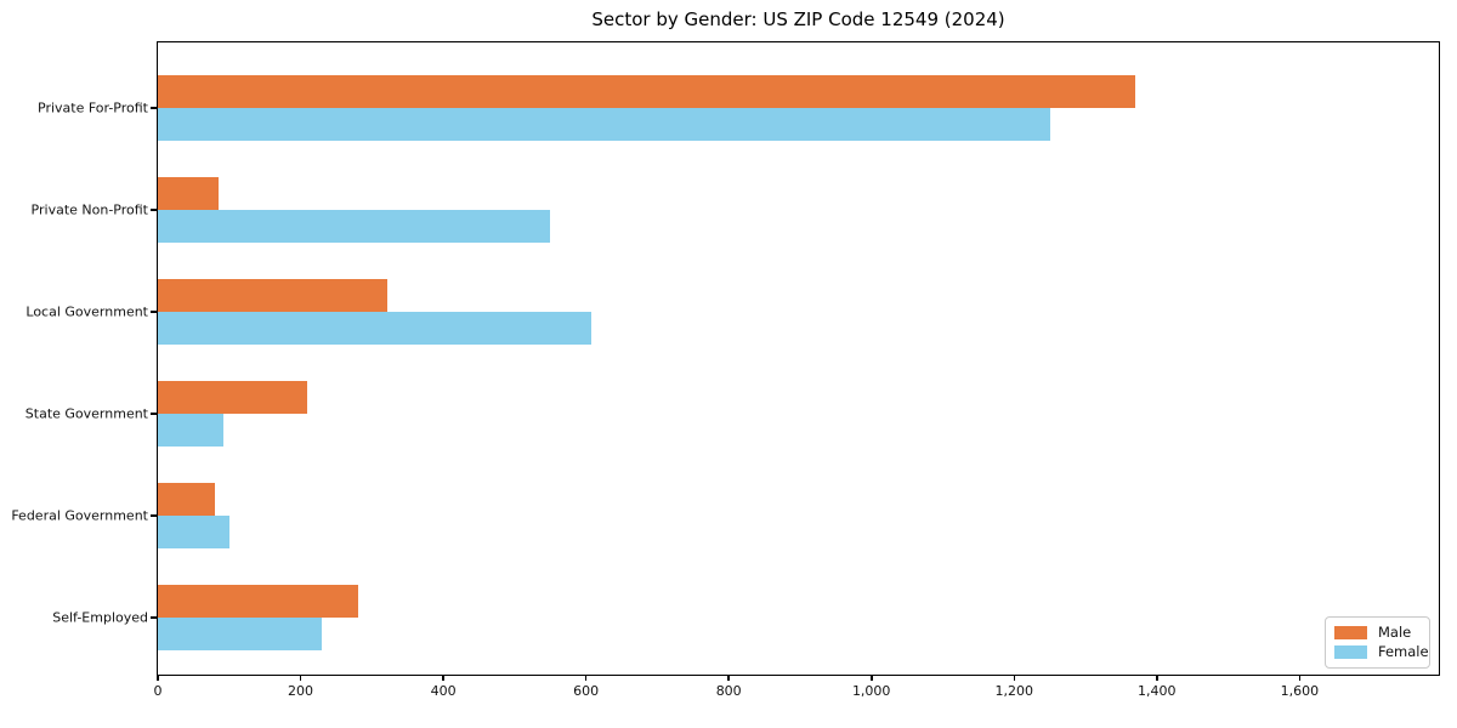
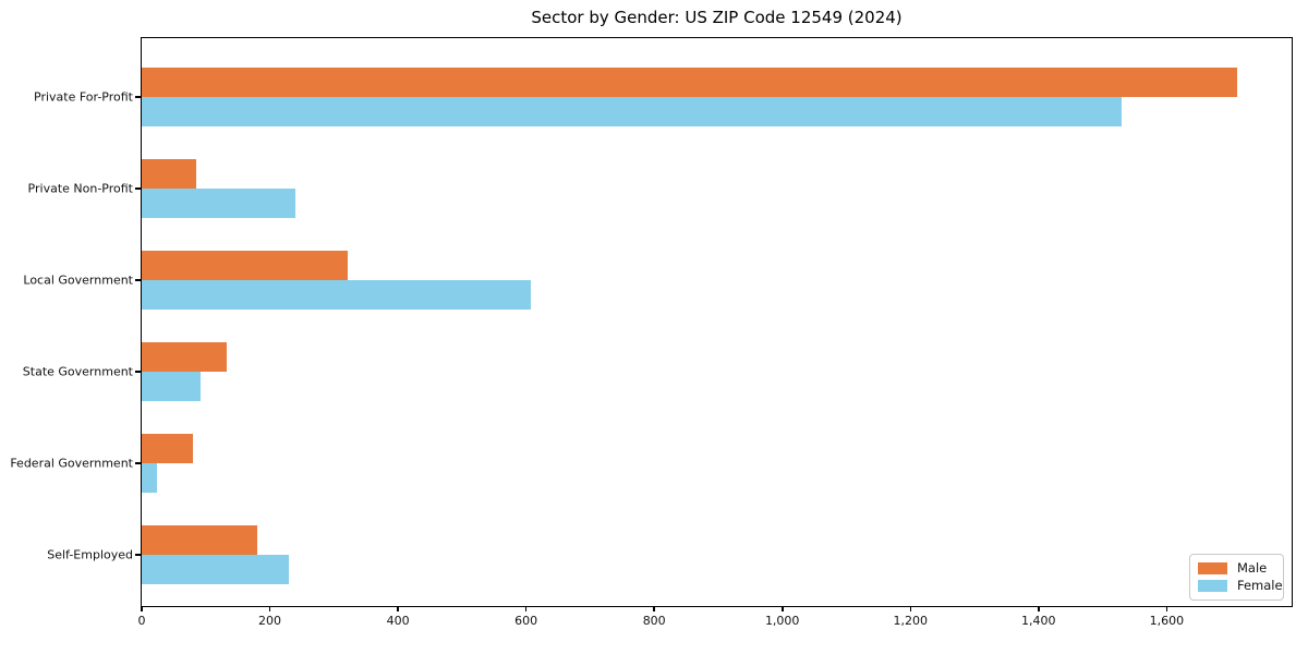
Male/Private For-Profit: 1370 -> 1710
Female/Private For-Profit: 1250 -> 1530
Female/Private Non-Profit: 550 -> 240
Male/State Government: 210 -> 130
Female/Federal Government: 100 -> 20
Male/Self-Employed: 280 -> 180
